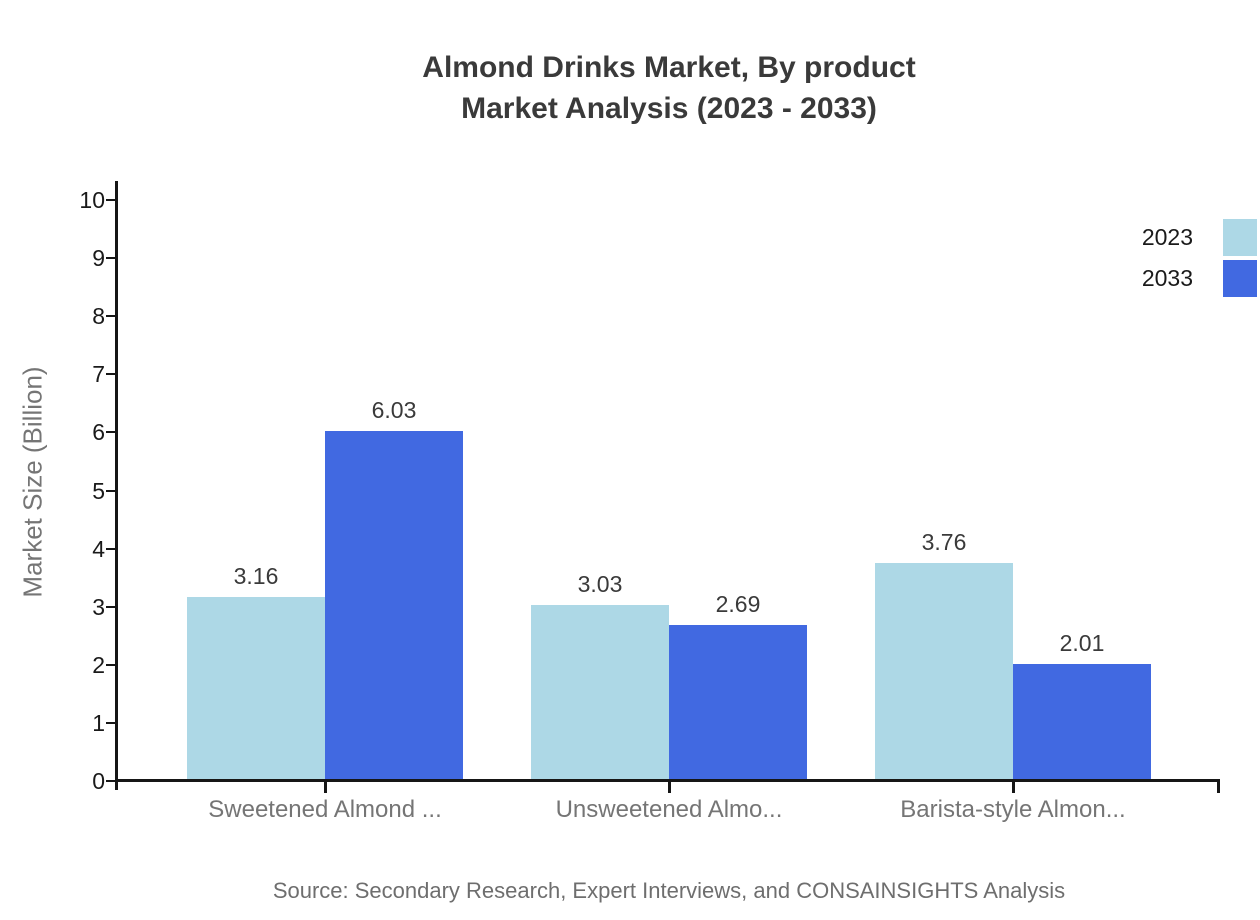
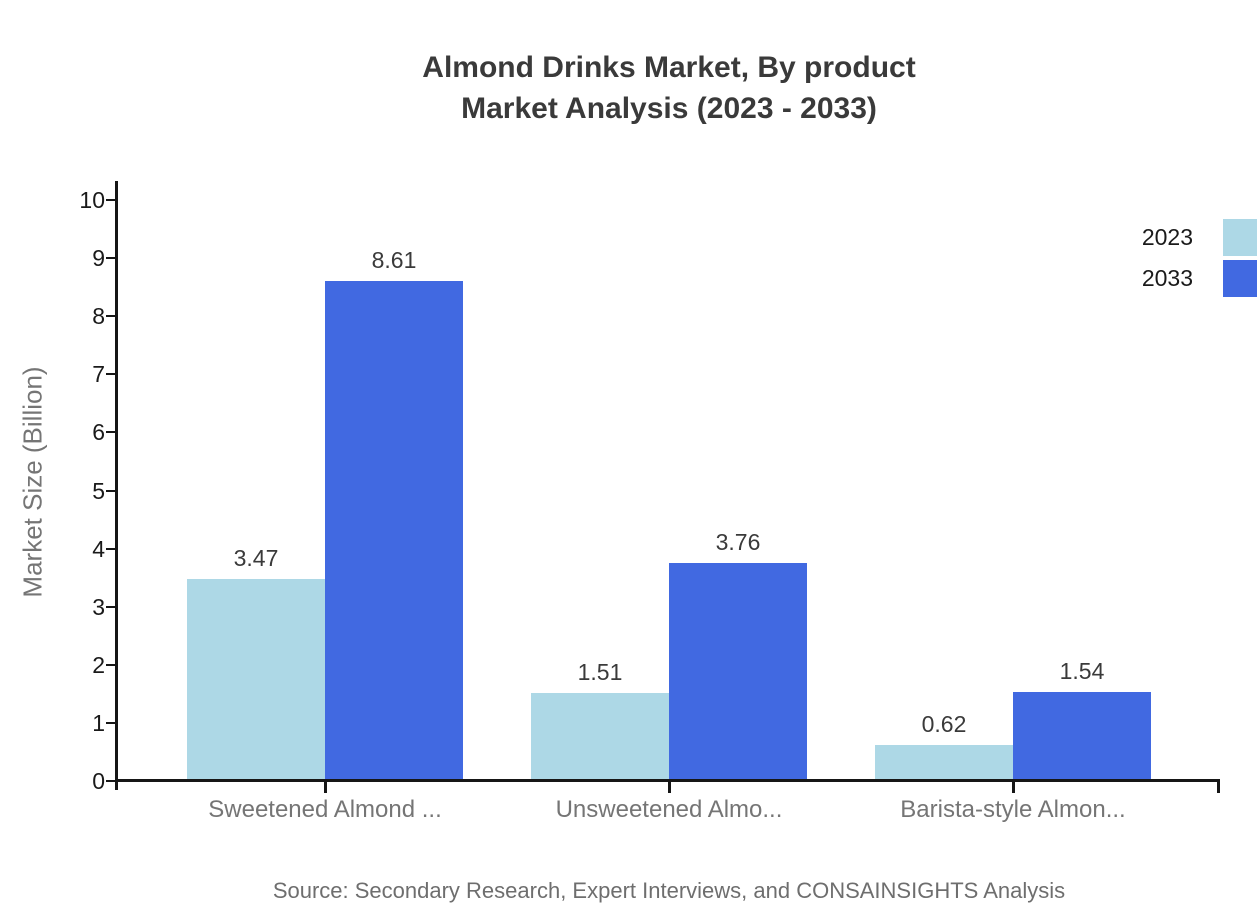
2023/Sweetened Almond ...: 3.16 -> 3.47
2033/Sweetened Almond ...: 6.03 -> 8.61
2023/Unsweetened Almo...: 3.03 -> 1.51
2033/Unsweetened Almo...: 2.69 -> 3.76
2023/Barista-style Almon...: 3.76 -> 0.62
2033/Barista-style Almon...: 2.01 -> 1.54
